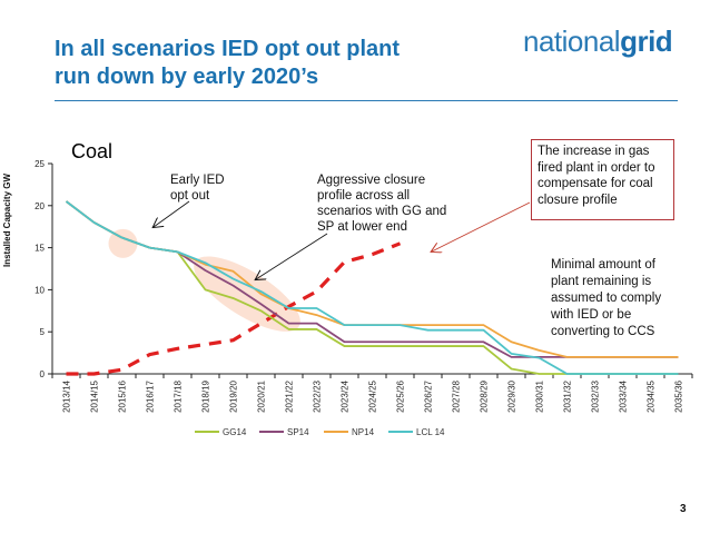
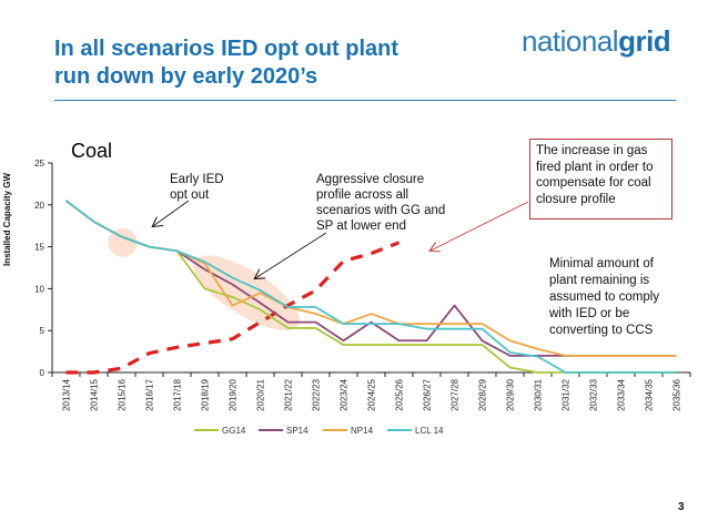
NP14/2019/20: 12 -> 8
SP14/2024/25: 4 -> 6
NP14/2024/25: 6 -> 7
SP14/2027/28: 4 -> 8
